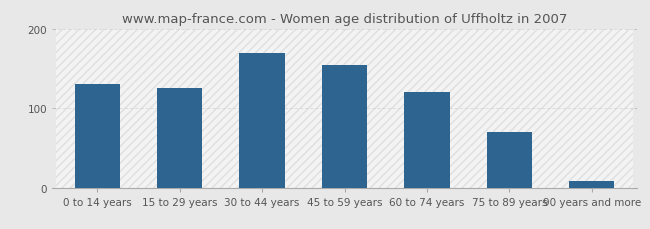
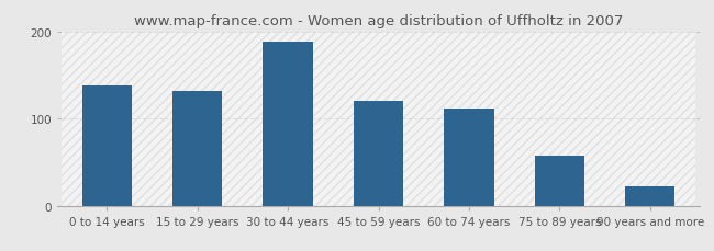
0 to 14 years: 130 -> 138
15 to 29 years: 125 -> 132
30 to 44 years: 170 -> 188
45 to 59 years: 155 -> 120
60 to 74 years: 120 -> 112
75 to 89 years: 70 -> 58
90 years and more: 8 -> 22
